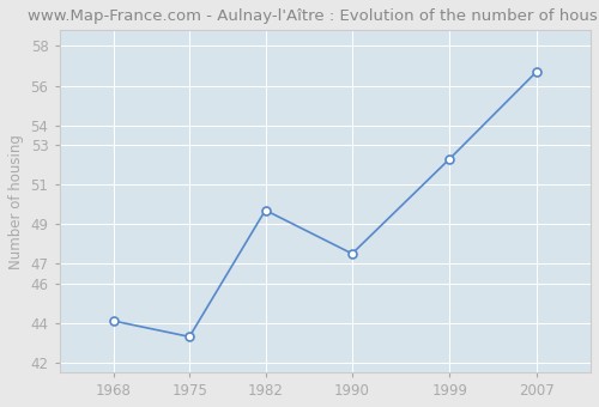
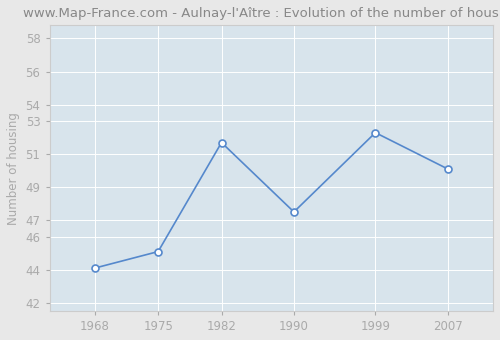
1975: 43.3 -> 45.1
1982: 49.7 -> 51.7
2007: 56.7 -> 50.1
